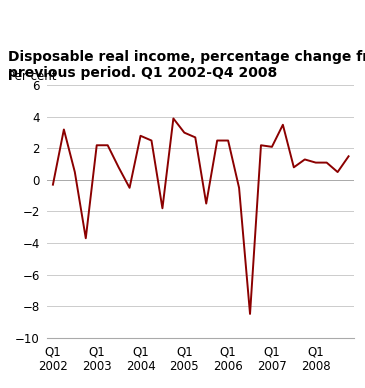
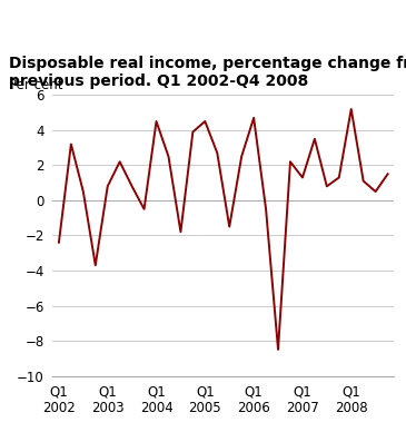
Q1 2002: -0.3 -> -2.4
Q1 2003: 2.2 -> 0.8
Q1 2004: 2.8 -> 4.5
Q1 2005: 3.0 -> 4.5
Q1 2006: 2.5 -> 4.7
Q1 2007: 2.1 -> 1.3
Q1 2008: 1.1 -> 5.2
